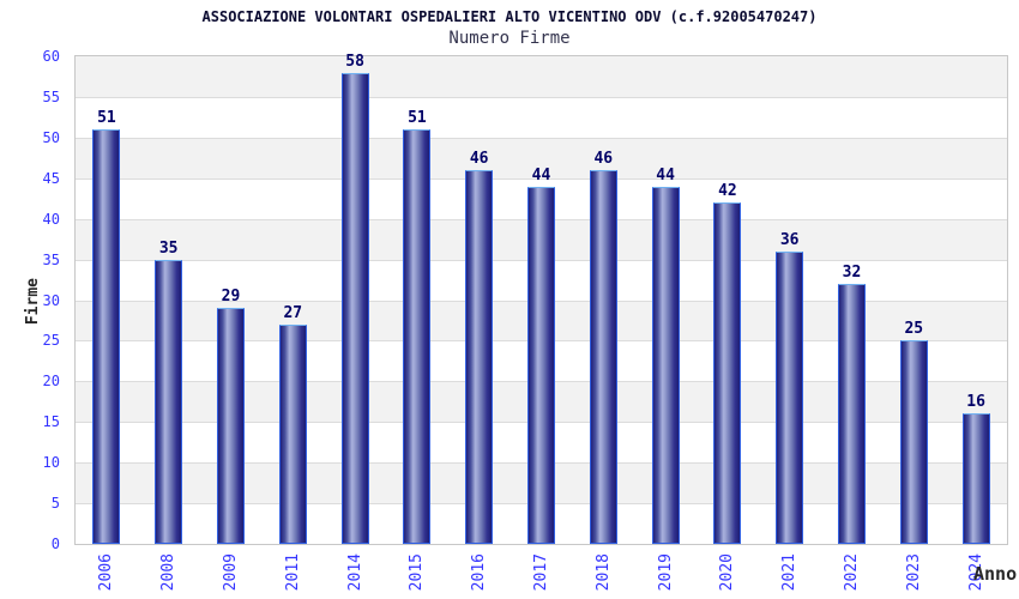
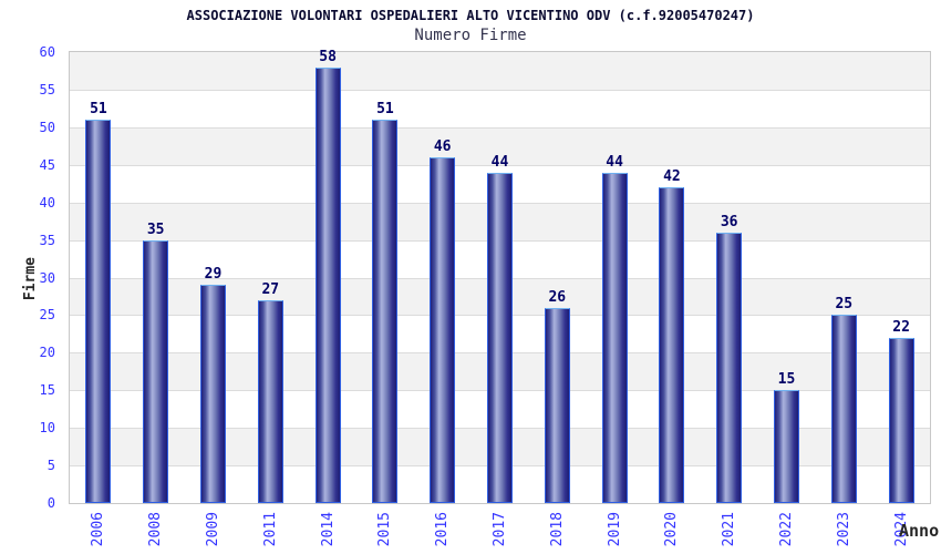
2018: 46 -> 26
2022: 32 -> 15
2024: 16 -> 22
